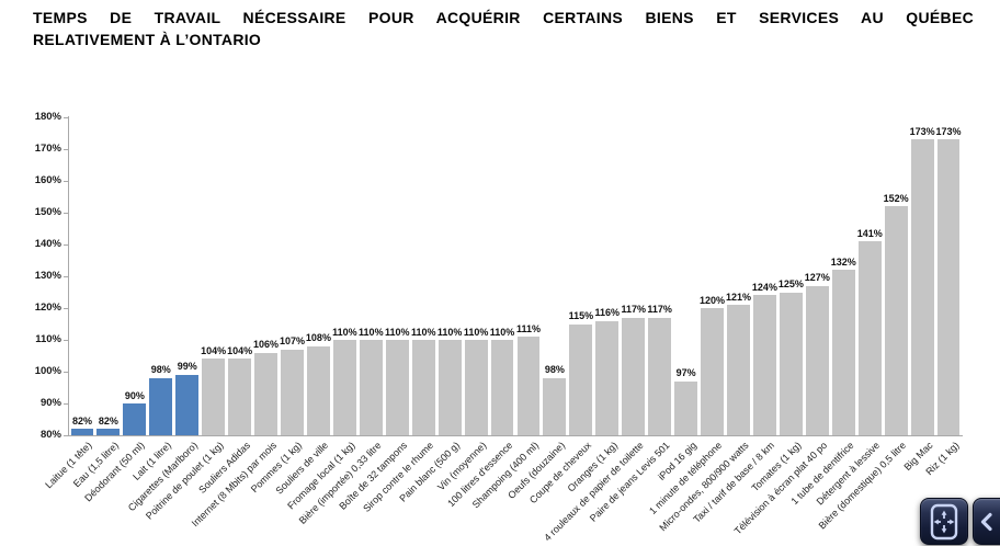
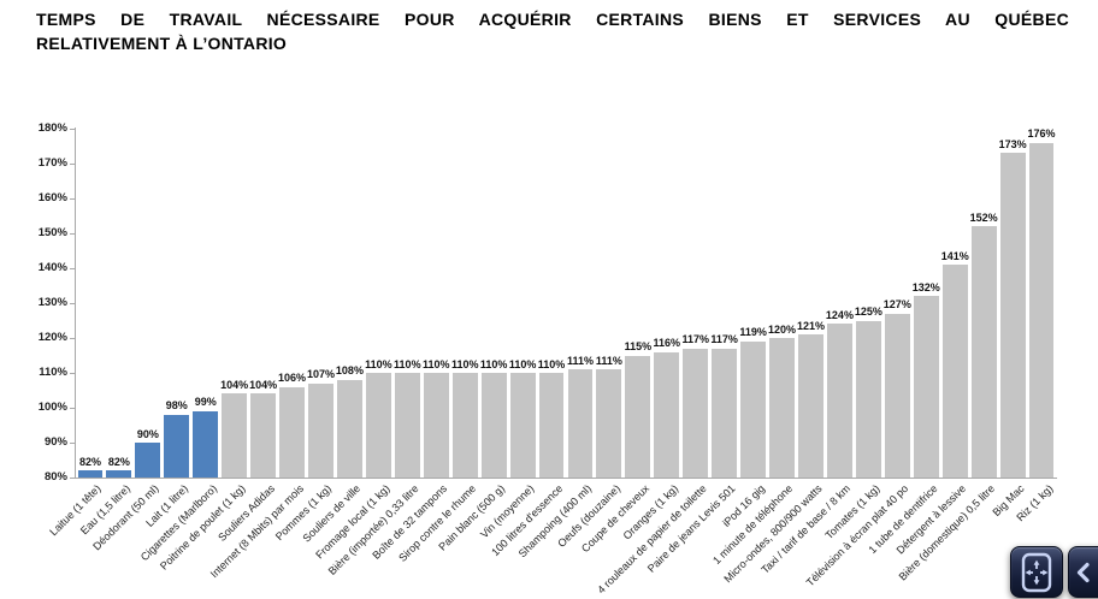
Oeufs (douzaine): 98% -> 111%
iPod 16 gig: 97% -> 119%
Riz (1 kg): 173% -> 176%
